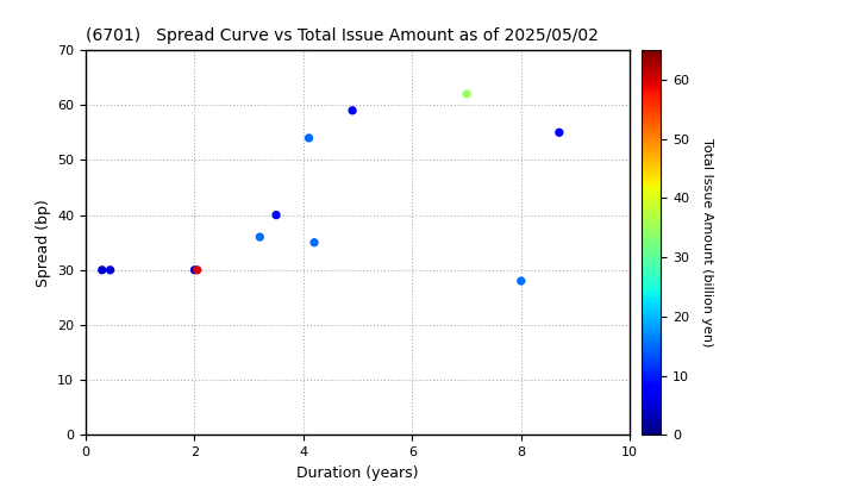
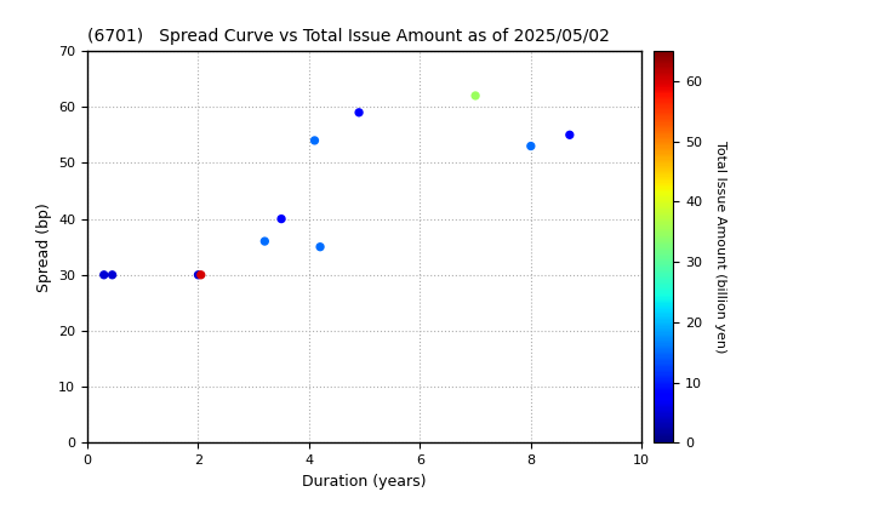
8: 28 -> 53
